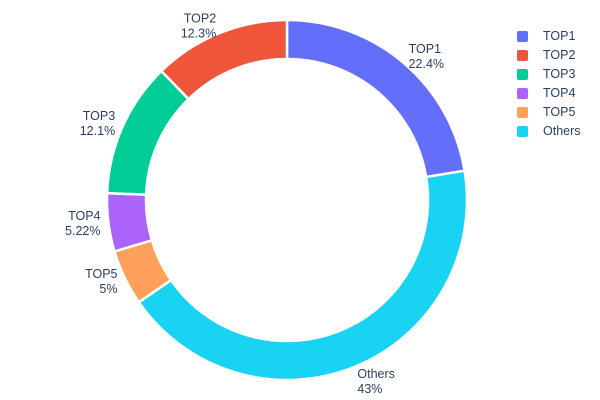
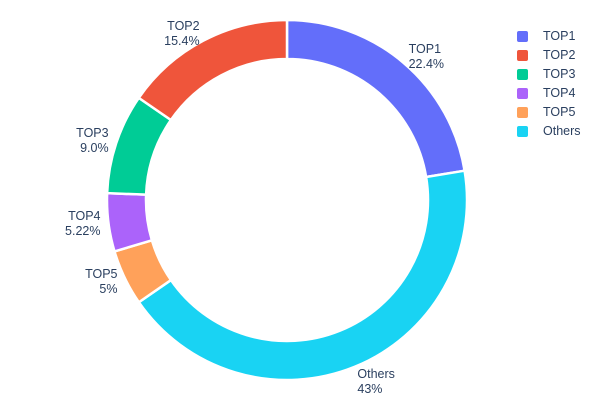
TOP2: 12.3% -> 15.4%
TOP3: 12.1% -> 9.0%
